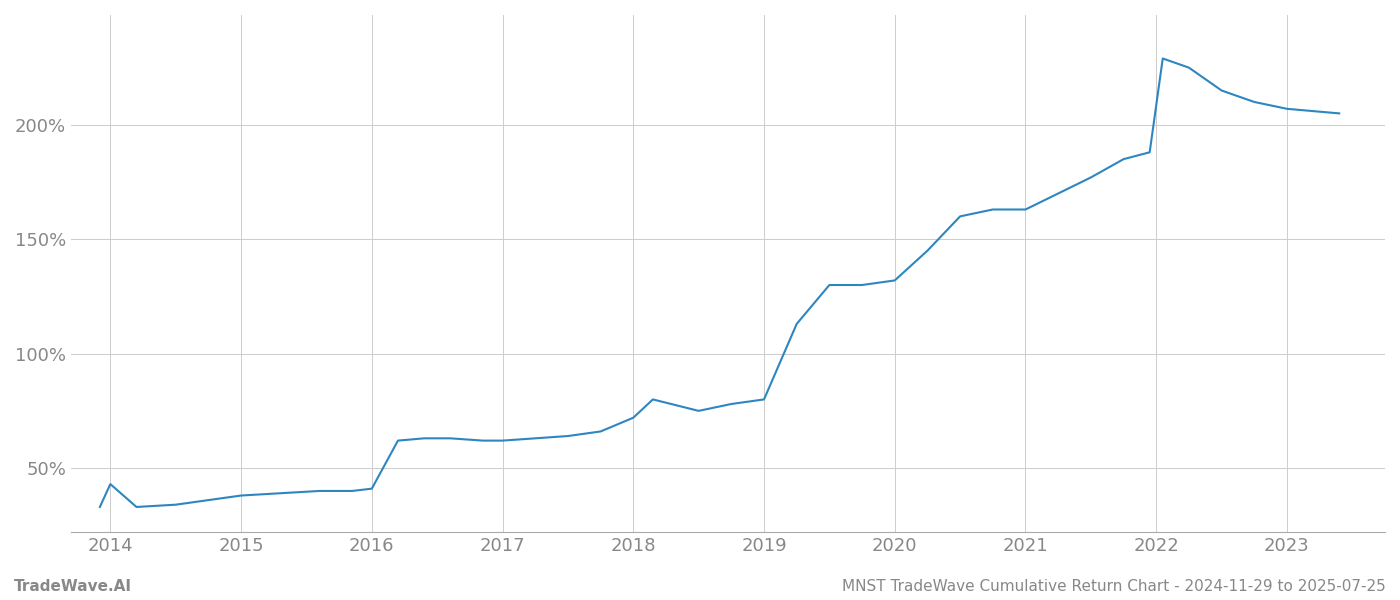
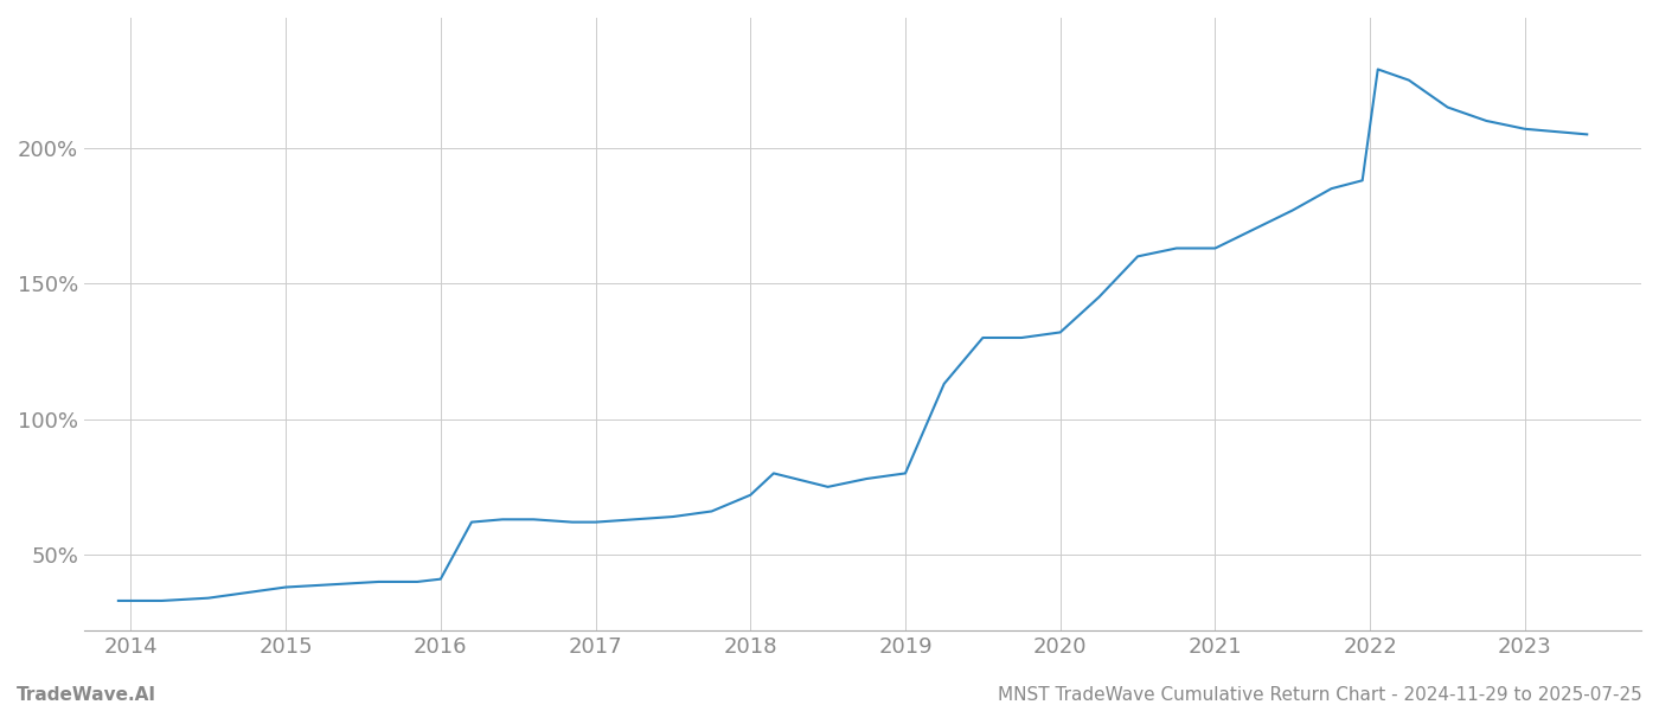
2014: 43% -> 33%
